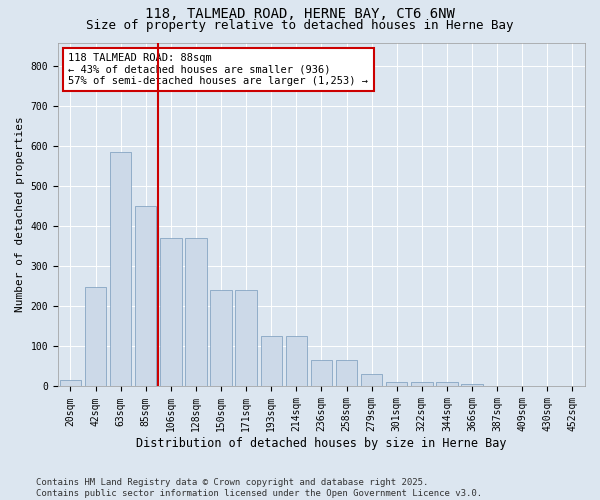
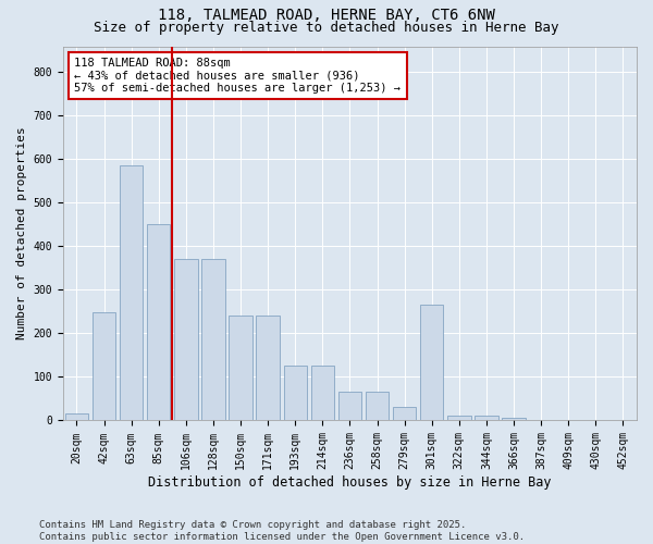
301sqm: 10 -> 265
